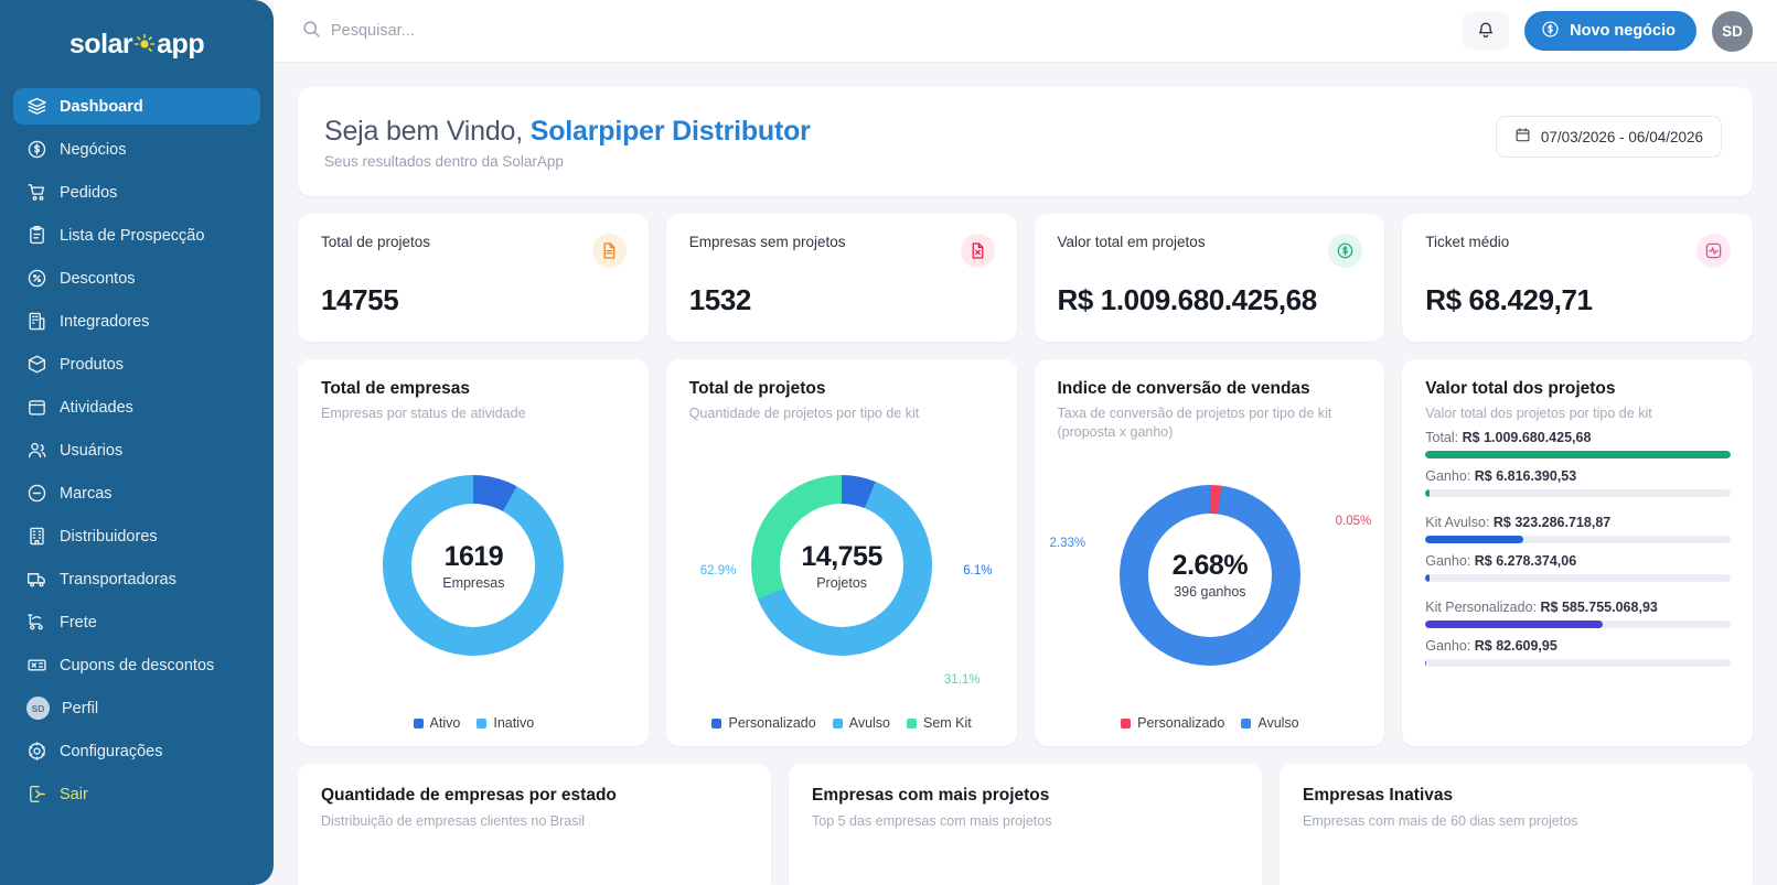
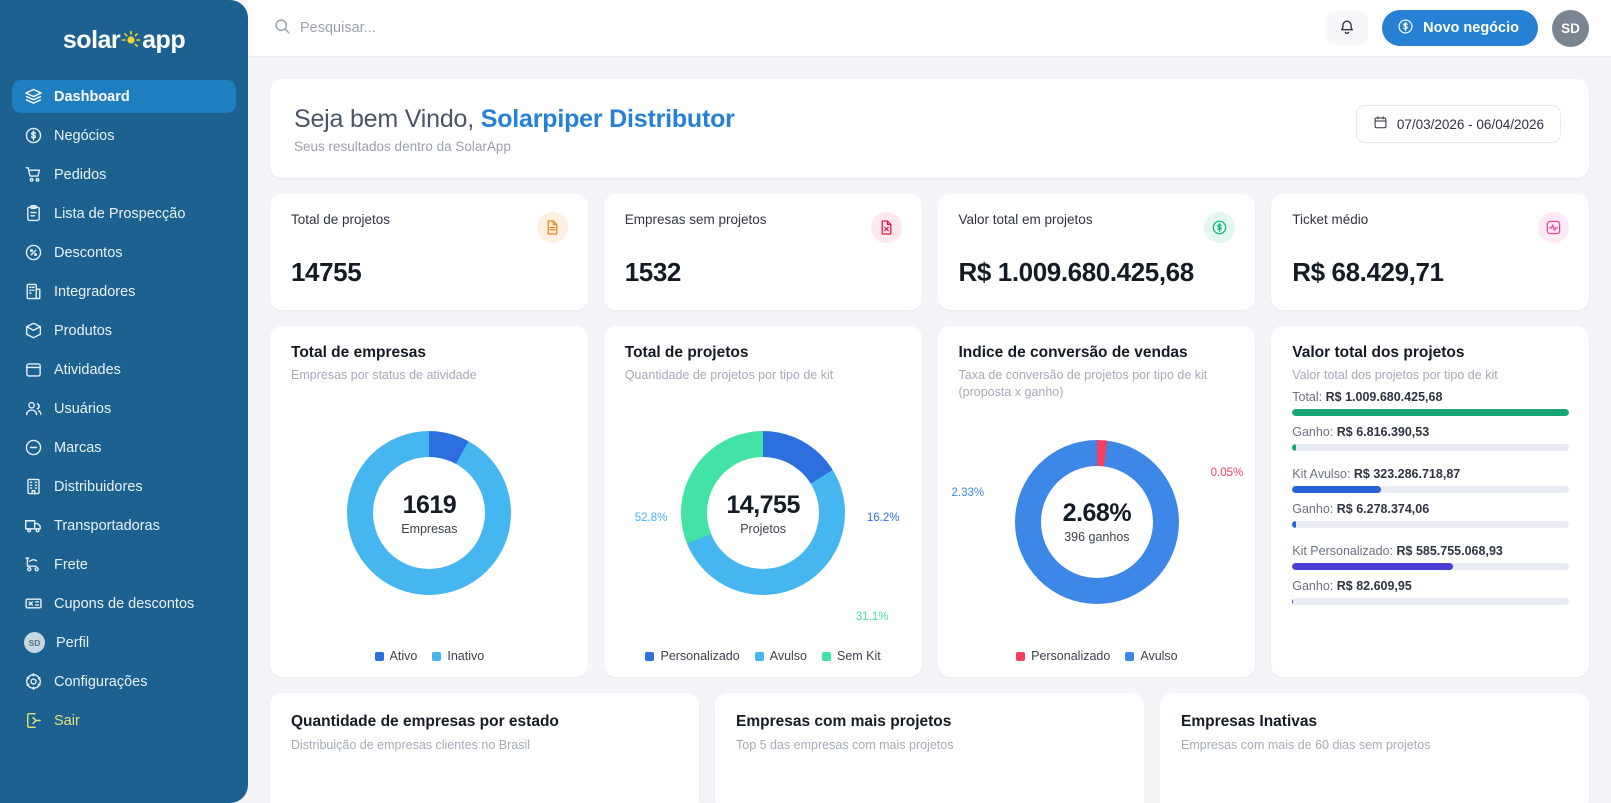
Total de projetos/Personalizado: 6.1% -> 16.2%
Total de projetos/Avulso: 62.9% -> 52.8%
